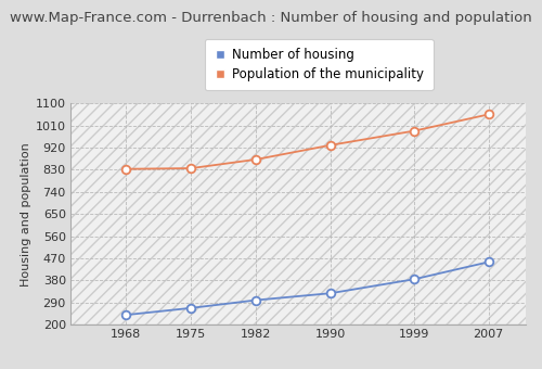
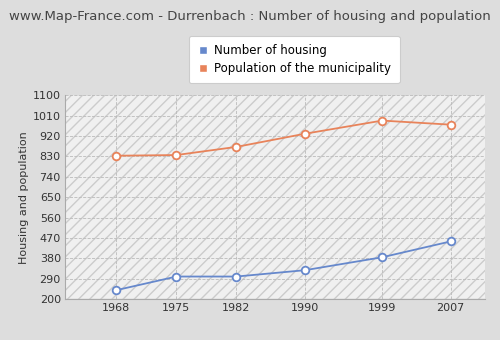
Number of housing/1975: 268 -> 300
Population of the municipality/2007: 1055 -> 970
